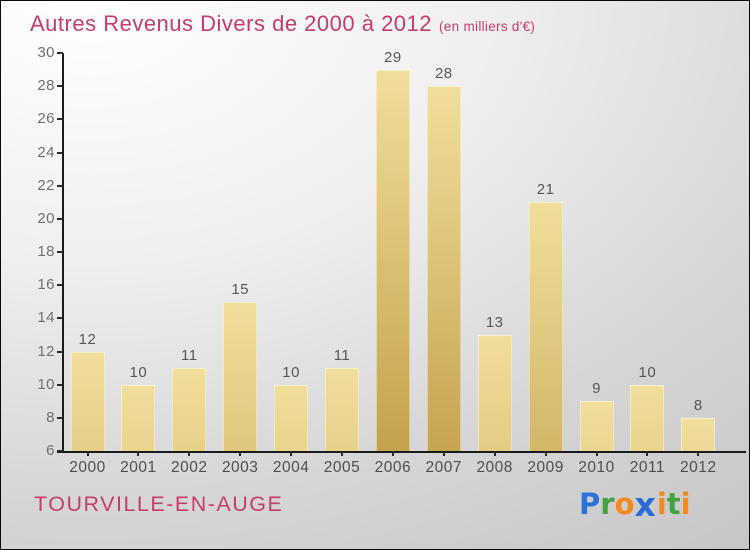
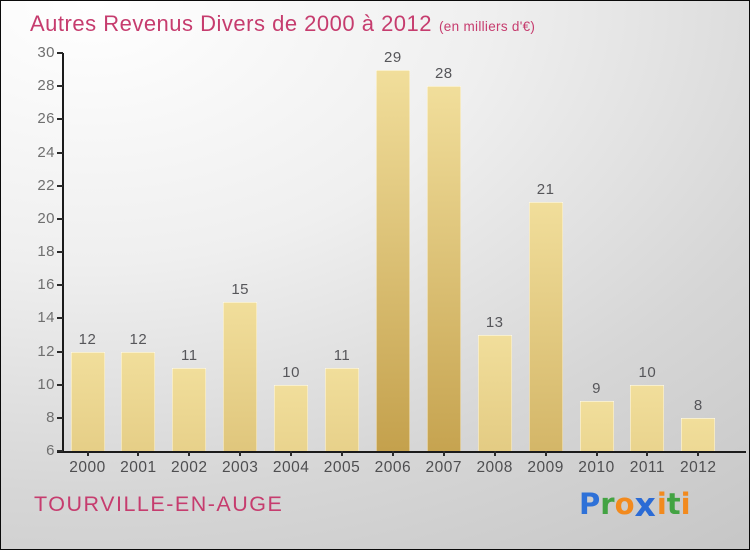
2001: 10 -> 12
